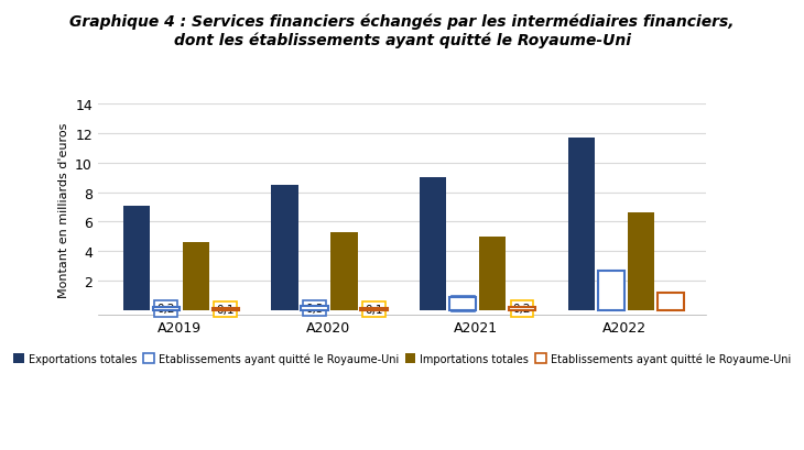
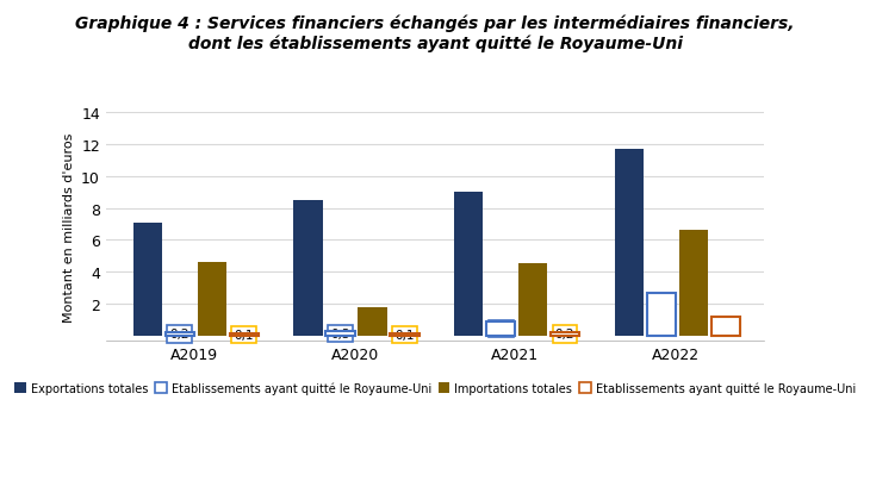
Importations totales/A2020: 5.3 -> 1.8
Importations totales/A2021: 5.0 -> 4.5
